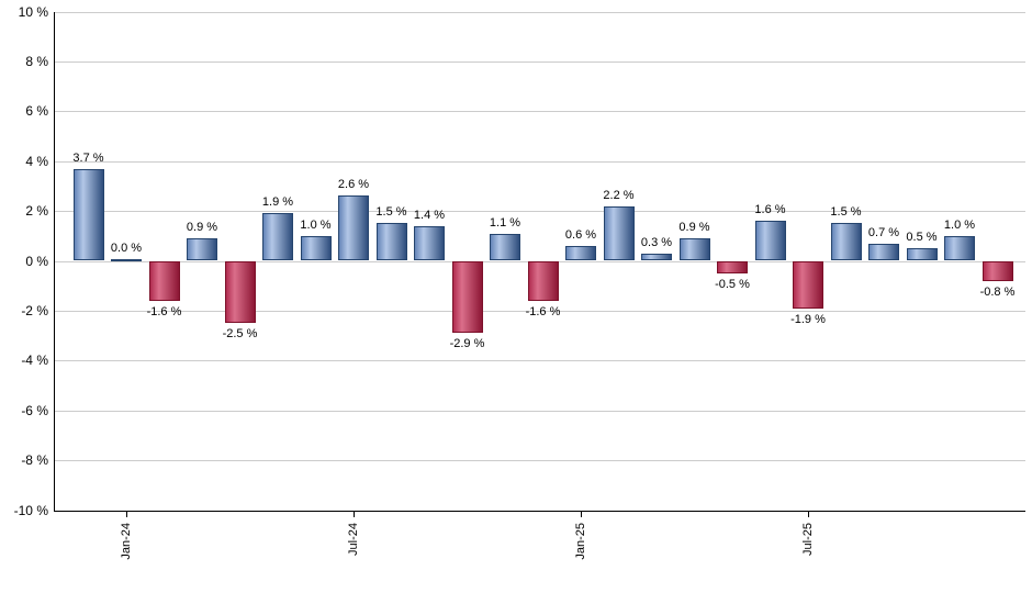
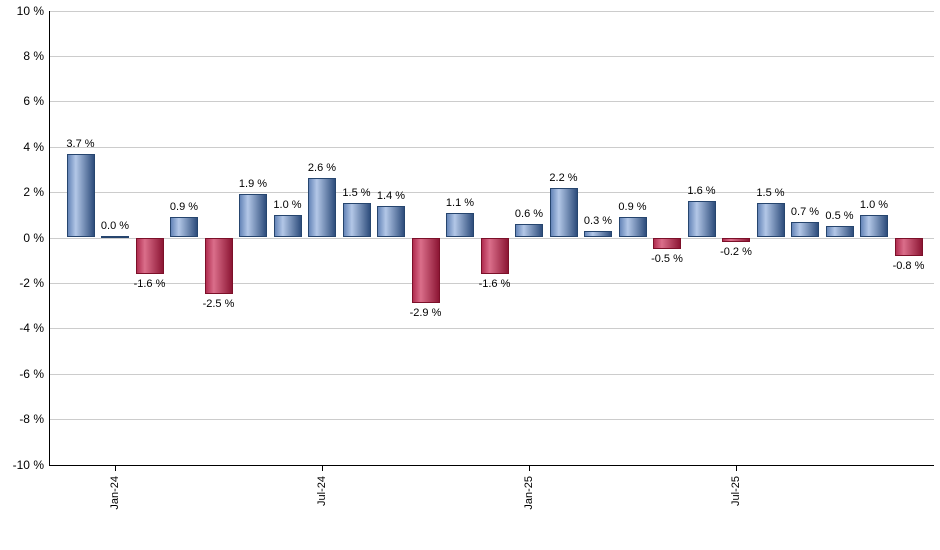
Jul-25: -1.9 -> -0.2
